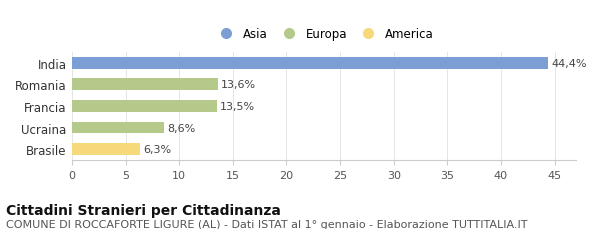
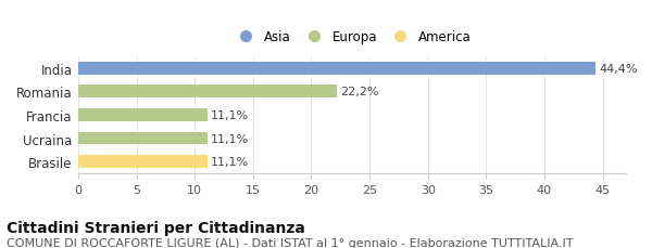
Romania: 13,6% -> 22,2%
Francia: 13,5% -> 11,1%
Ucraina: 8,6% -> 11,1%
Brasile: 6,3% -> 11,1%
